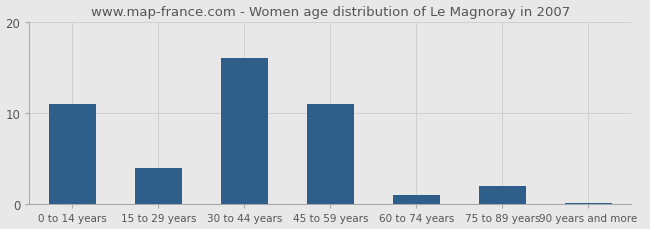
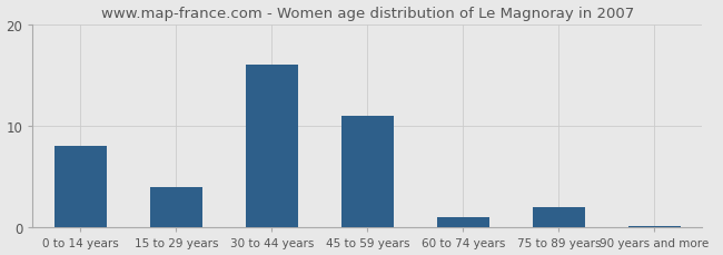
0 to 14 years: 11.0 -> 8.0
